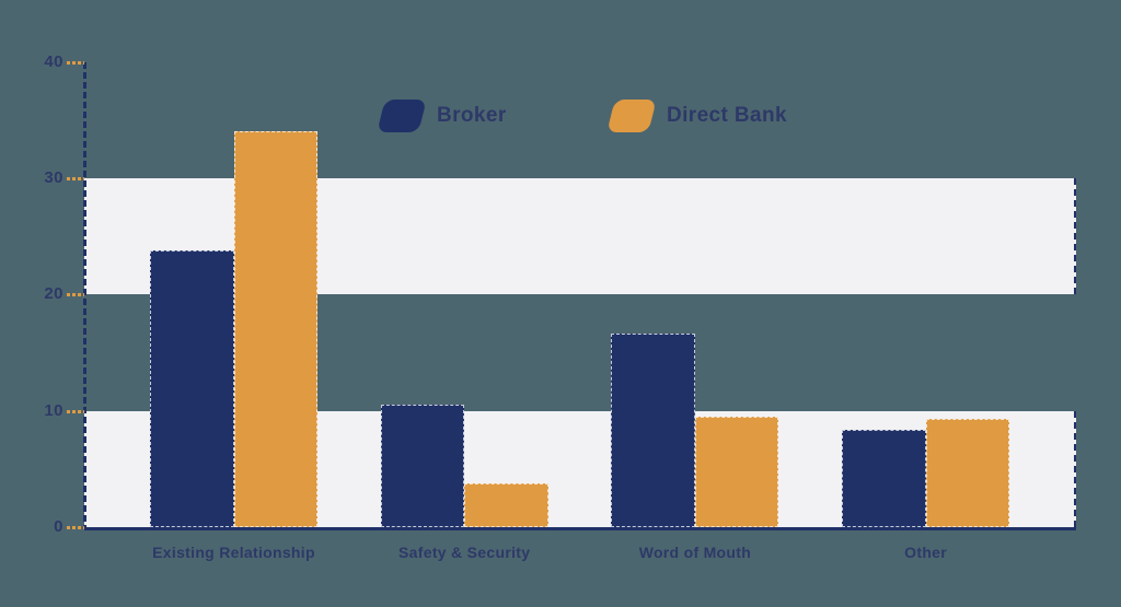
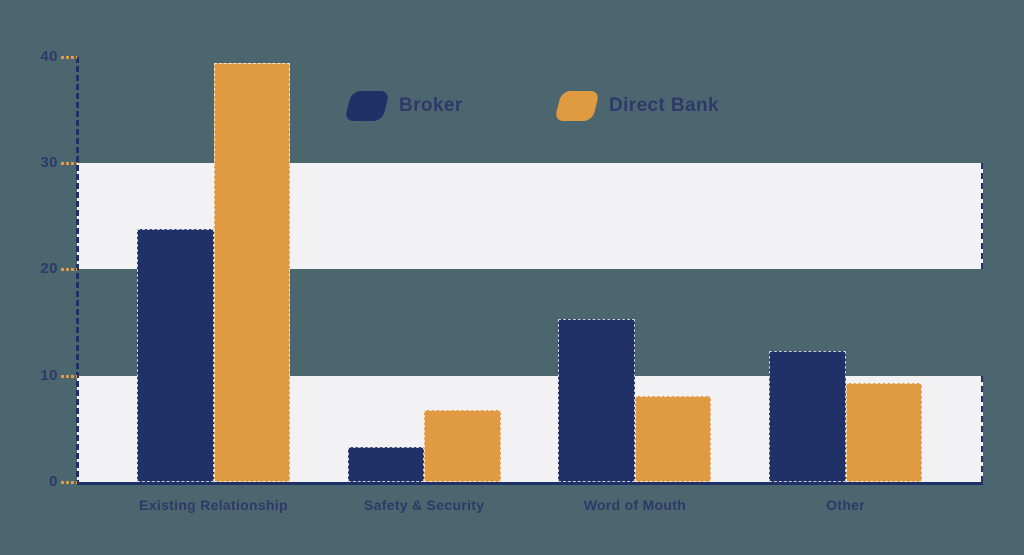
Direct Bank/Existing Relationship: 34.0 -> 39.4
Broker/Safety & Security: 10.5 -> 3.3
Direct Bank/Safety & Security: 3.8 -> 6.8
Broker/Word of Mouth: 16.6 -> 15.3
Direct Bank/Word of Mouth: 9.5 -> 8.1
Broker/Other: 8.4 -> 12.3
